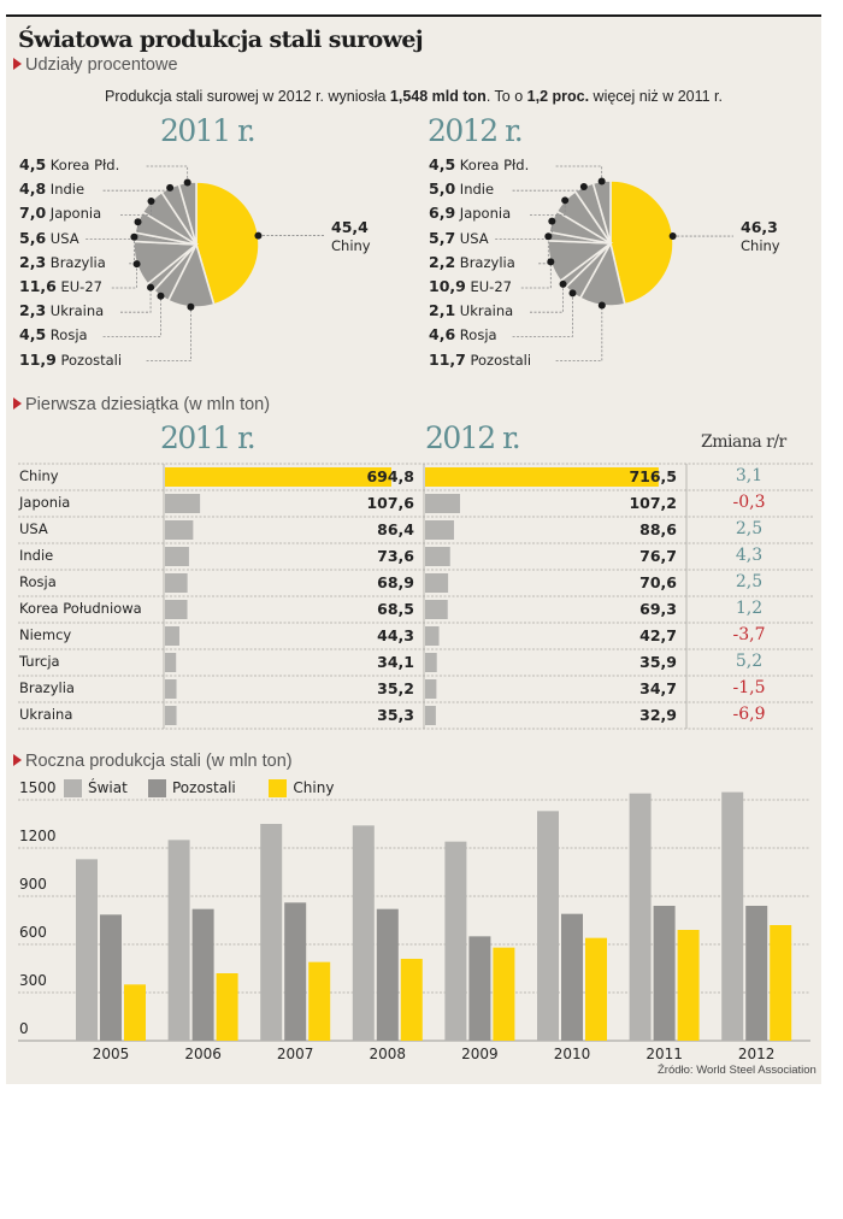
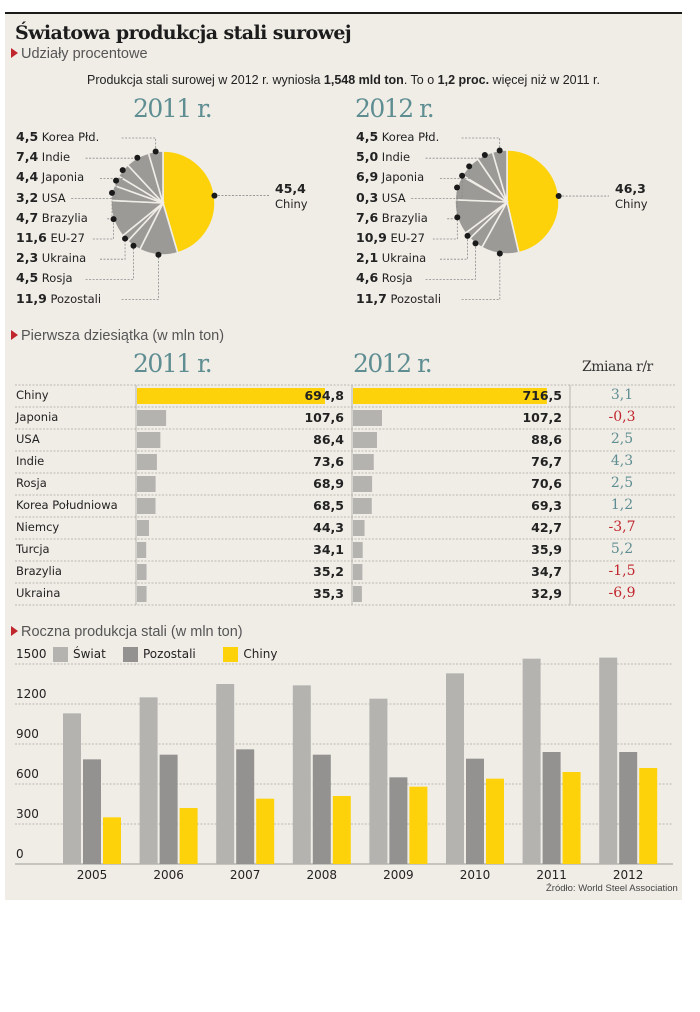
2011 r./Brazylia: 2,3 -> 4,7
2011 r./USA: 5,6 -> 3,2
2011 r./Japonia: 7,0 -> 4,4
2011 r./Indie: 4,8 -> 7,4
2012 r./Brazylia: 2,2 -> 7,6
2012 r./USA: 5,7 -> 0,3
